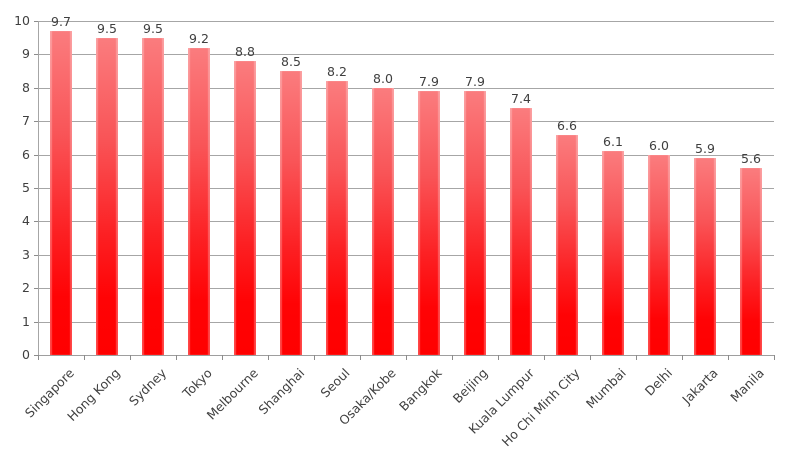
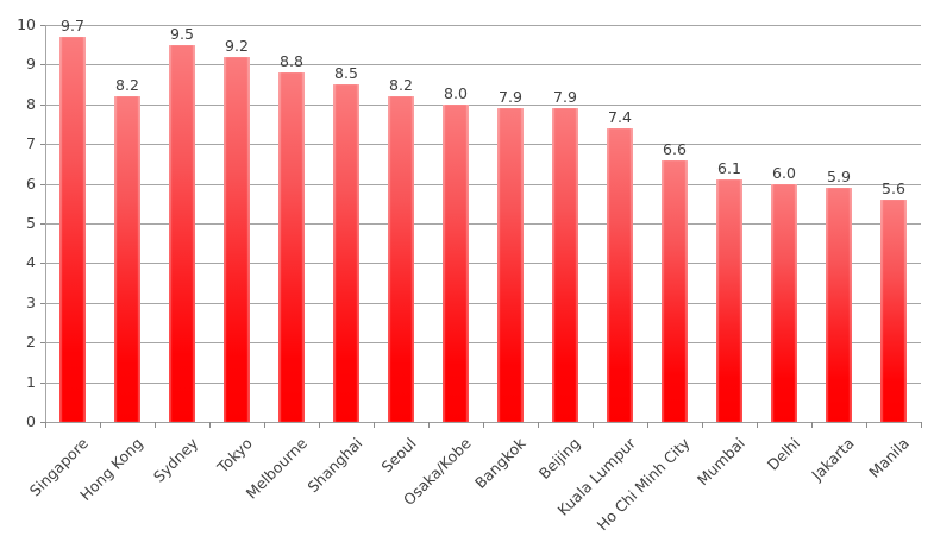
Hong Kong: 9.5 -> 8.2
